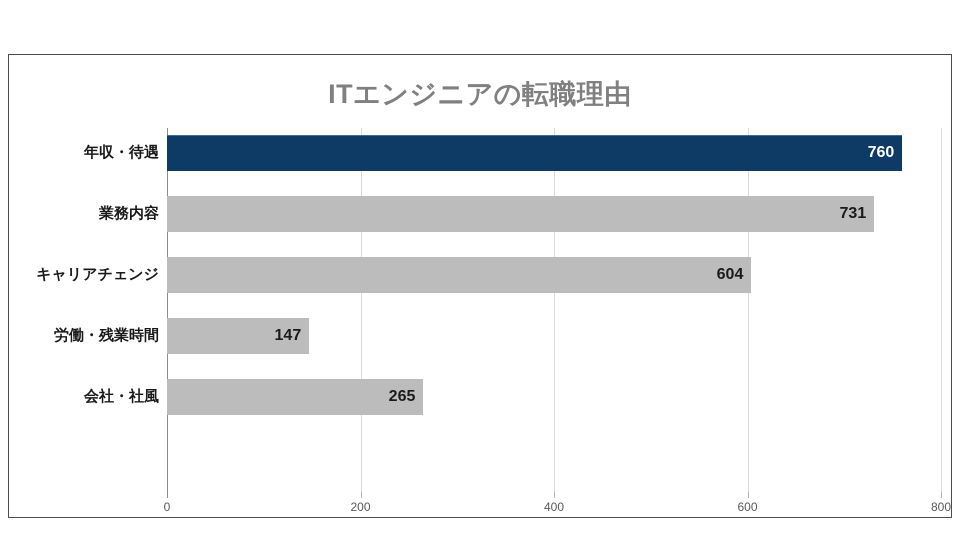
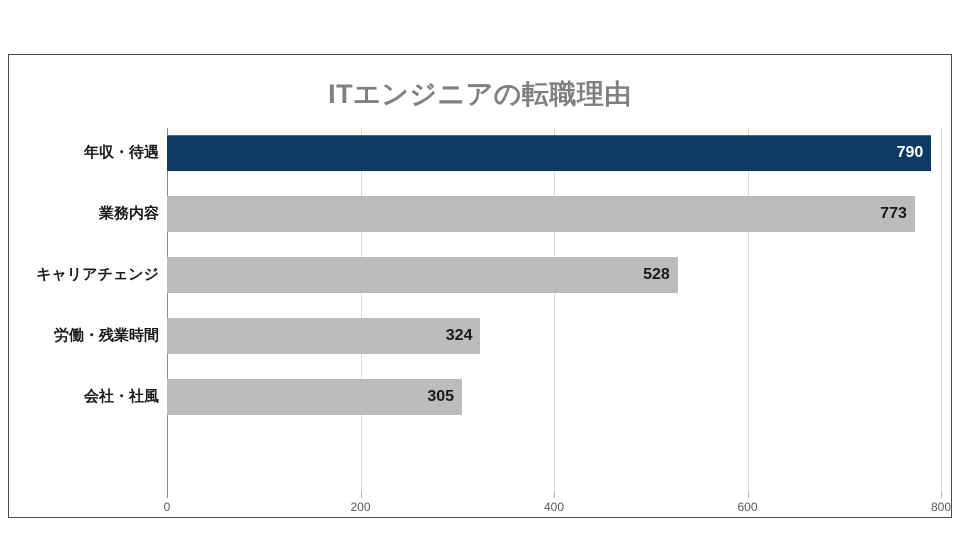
年収・待遇: 760 -> 790
業務内容: 731 -> 773
キャリアチェンジ: 604 -> 528
労働・残業時間: 147 -> 324
会社・社風: 265 -> 305
